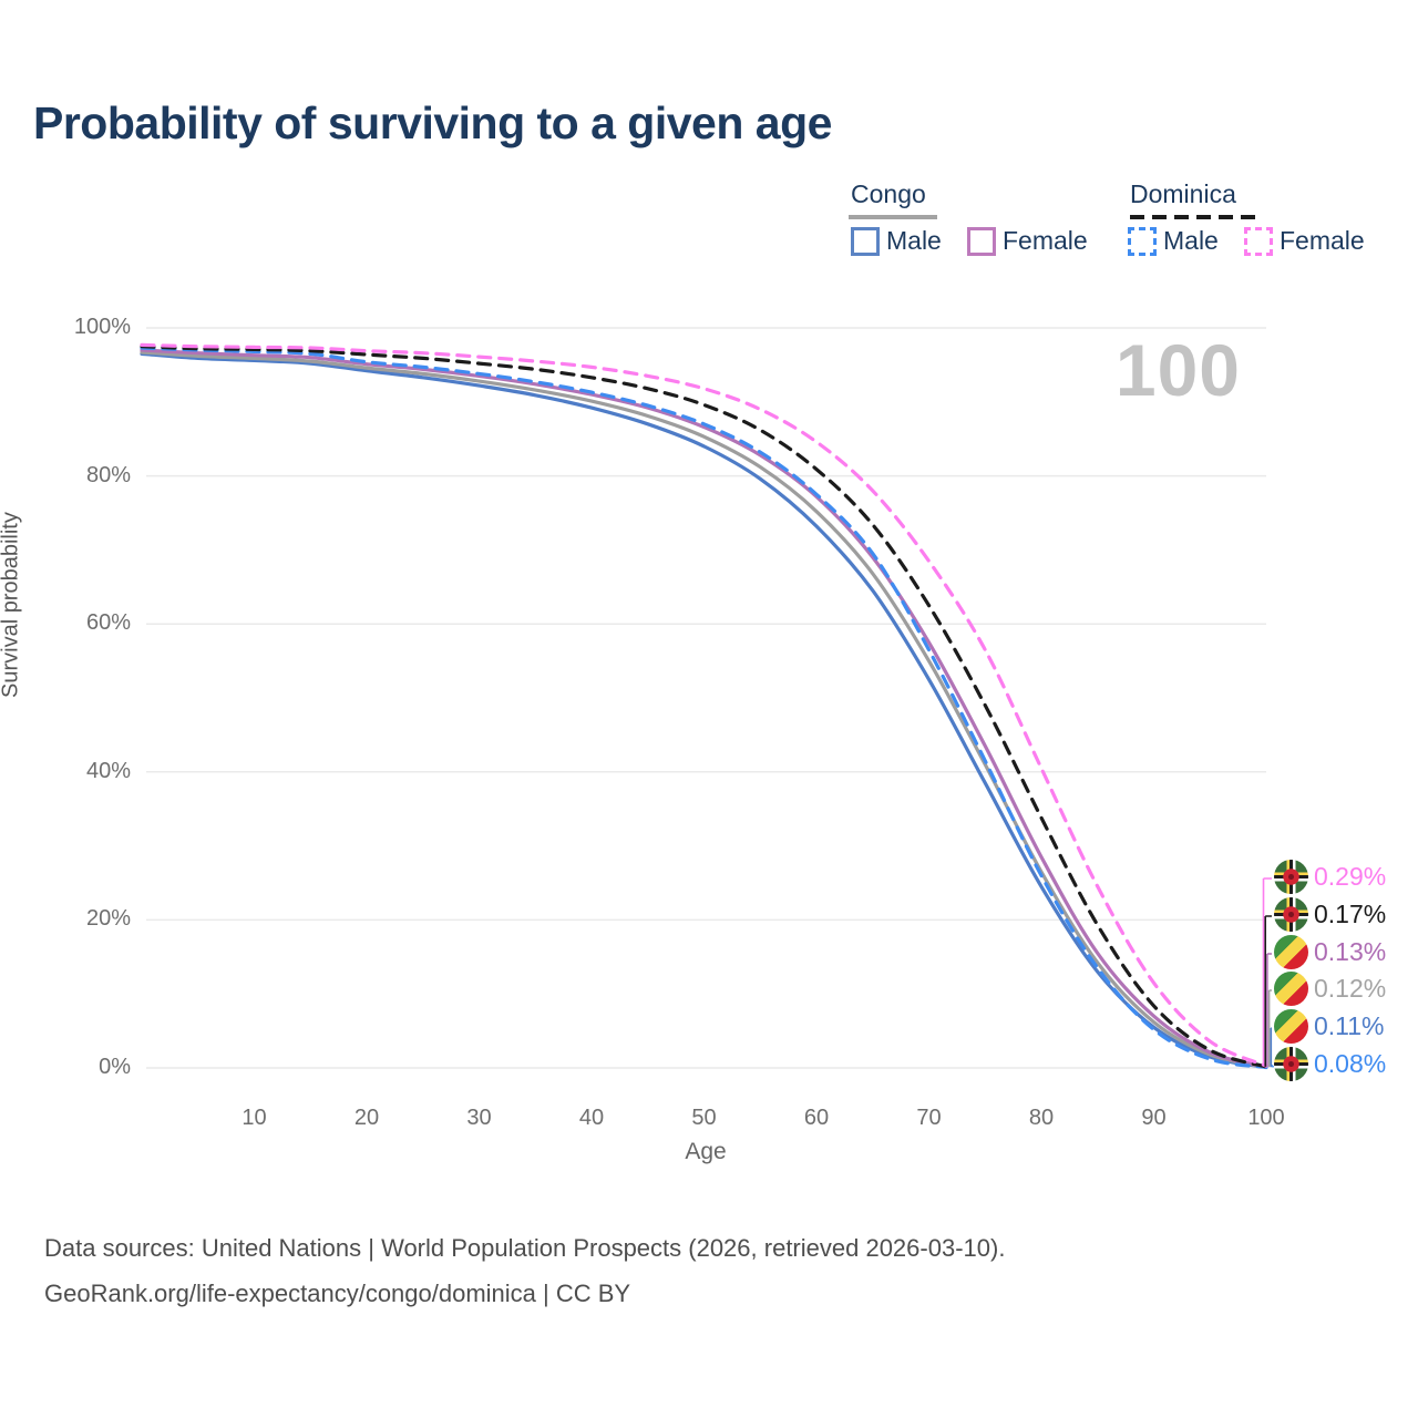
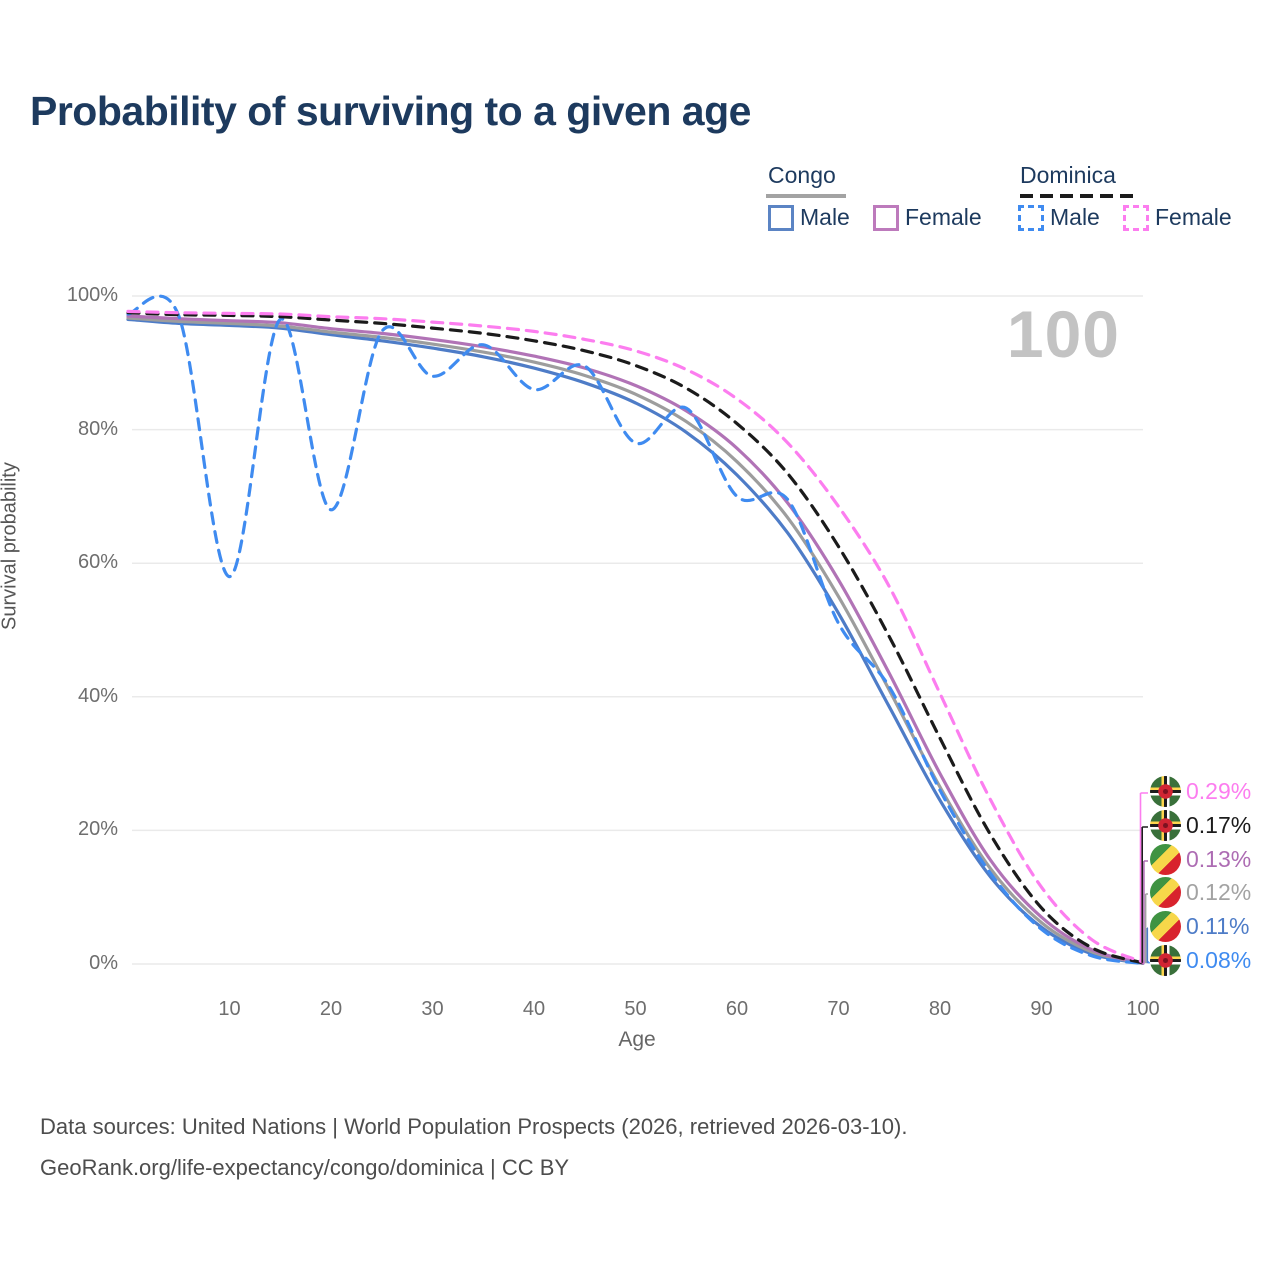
Dominica Male/10: 97% -> 58%
Dominica Male/20: 95% -> 68%
Dominica Male/30: 94% -> 88%
Dominica Male/40: 91% -> 86%
Dominica Male/50: 87% -> 78%
Dominica Male/60: 78% -> 70%
Dominica Male/70: 56% -> 51%
